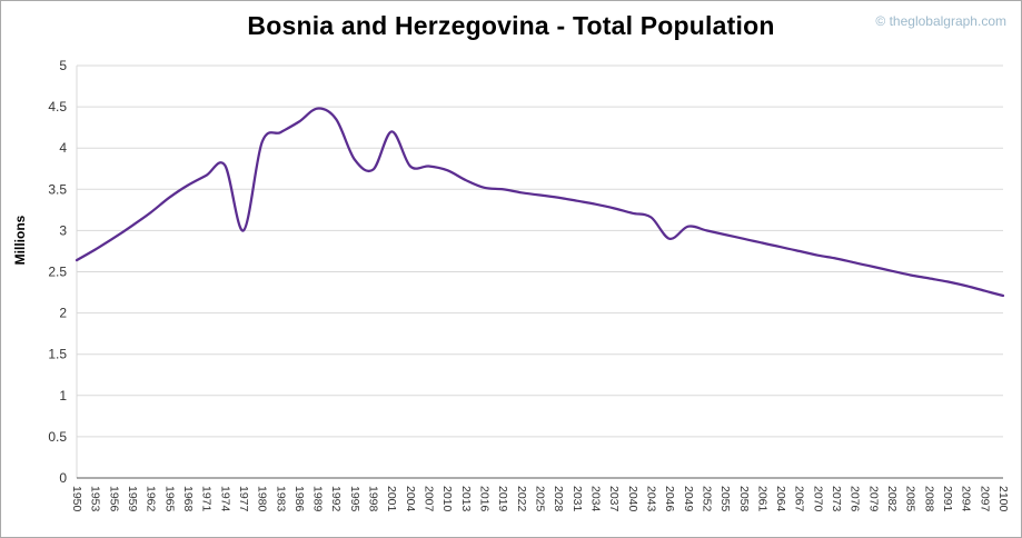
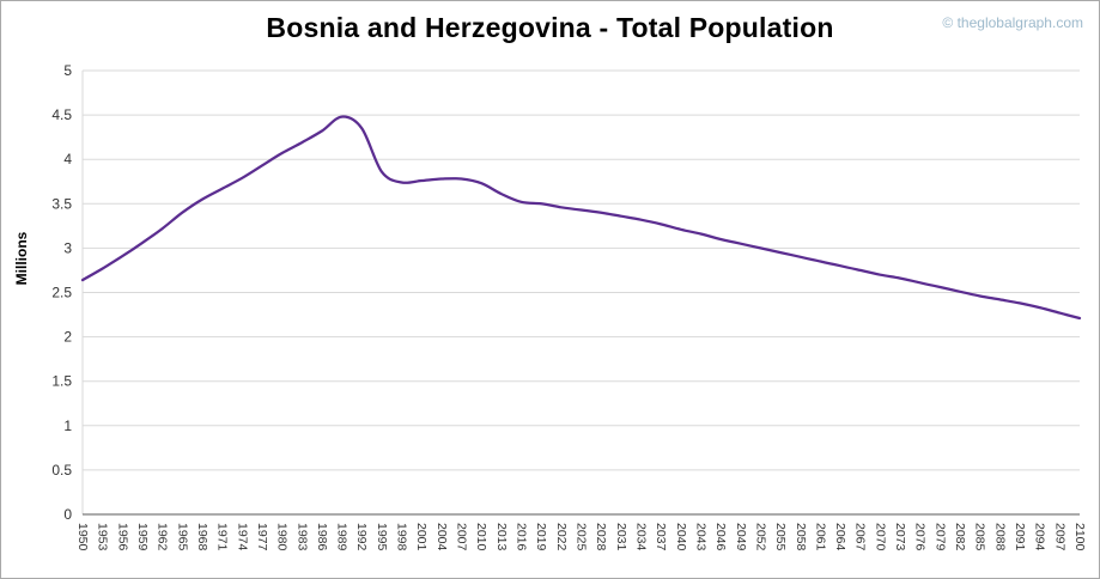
1977: 3.0 -> 3.9
2001: 4.2 -> 3.8
2046: 2.9 -> 3.1
